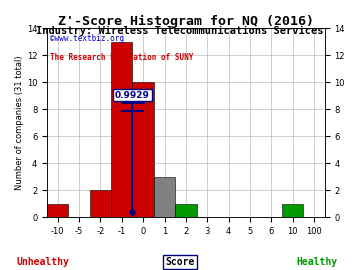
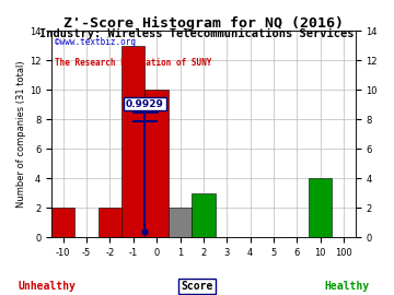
-10: 1 -> 2
1: 3 -> 2
2: 1 -> 3
10: 1 -> 4
